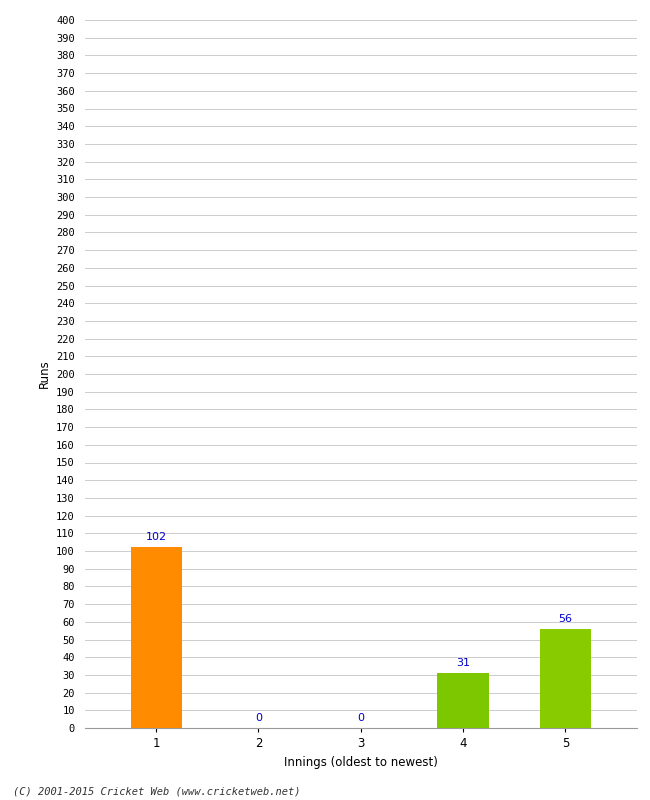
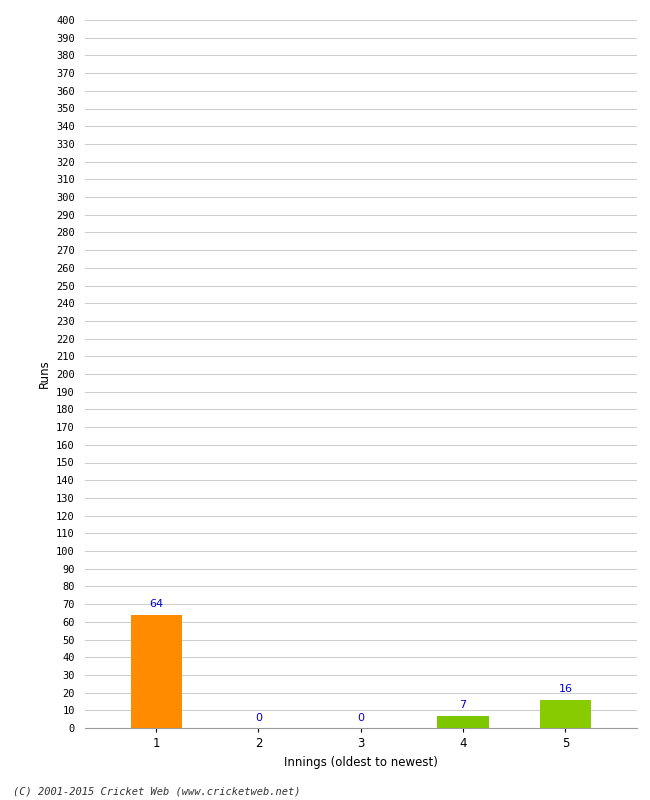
1: 102 -> 64
4: 31 -> 7
5: 56 -> 16
